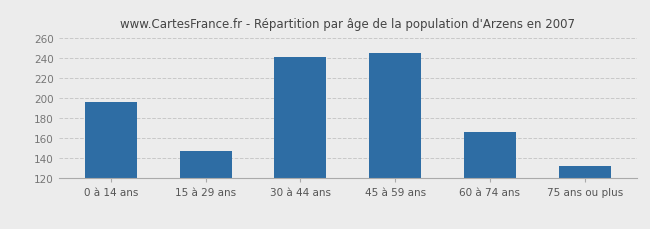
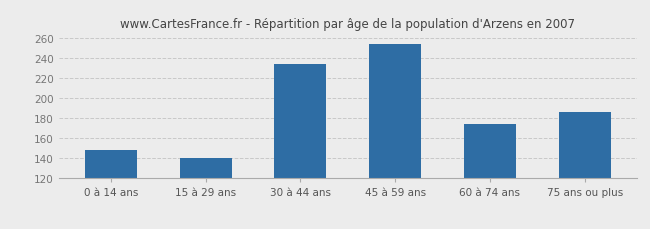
0 à 14 ans: 196 -> 148
15 à 29 ans: 147 -> 140
30 à 44 ans: 241 -> 234
45 à 59 ans: 245 -> 254
60 à 74 ans: 166 -> 174
75 ans ou plus: 132 -> 186
